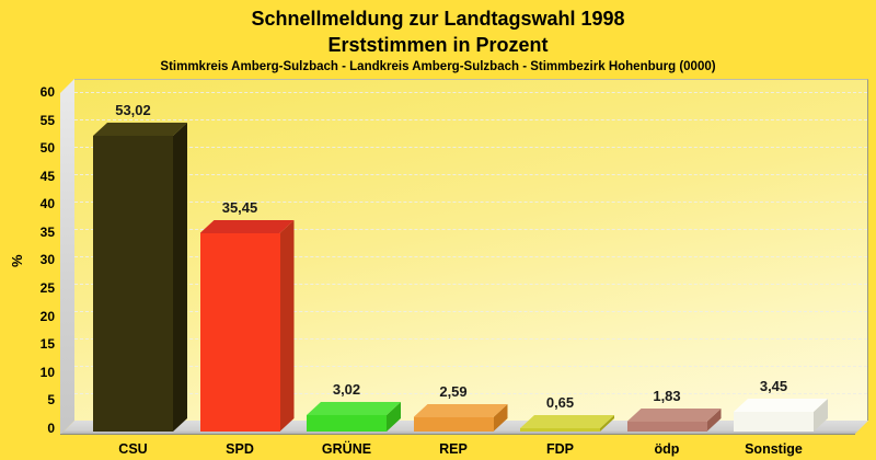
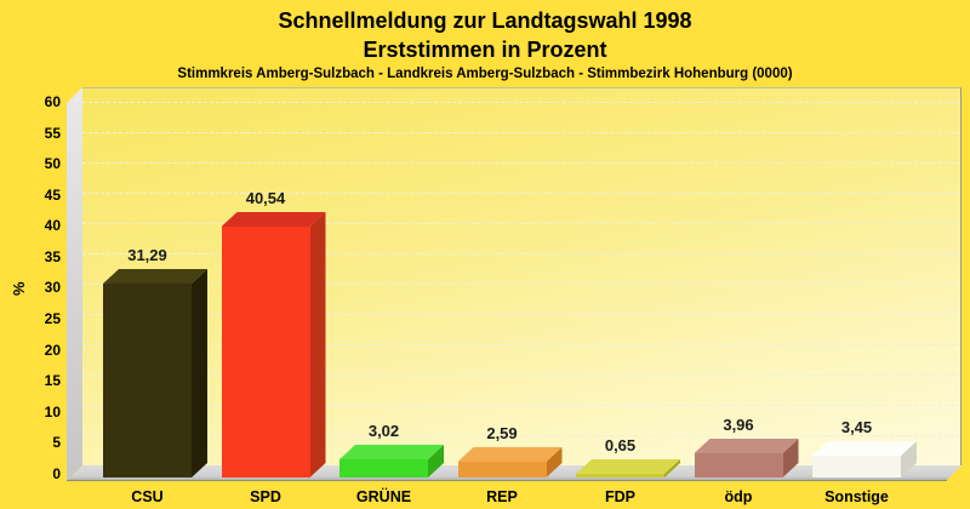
CSU: 53,02 -> 31,29
SPD: 35,45 -> 40,54
ödp: 1,83 -> 3,96
